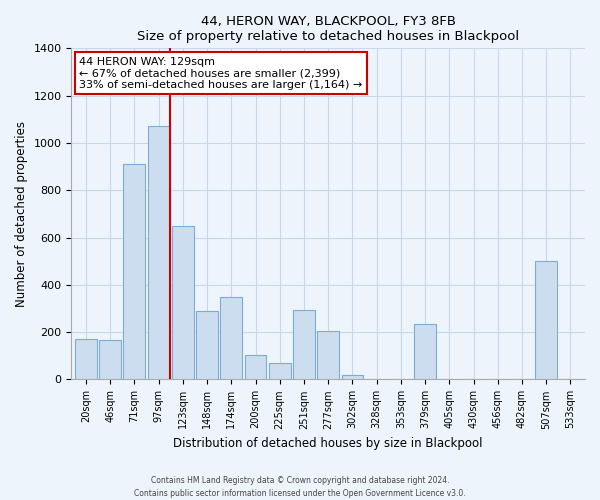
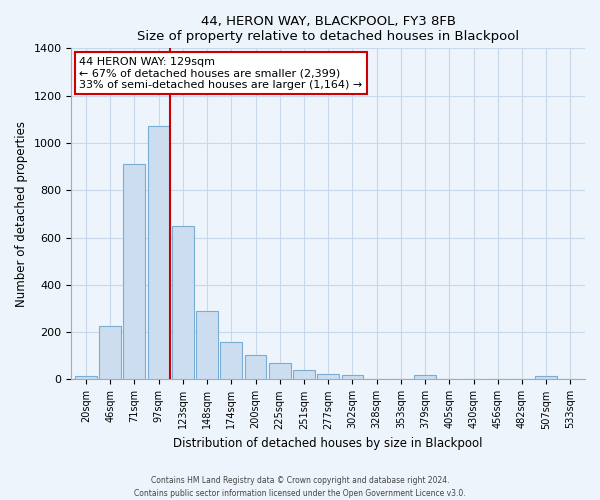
20sqm: 170 -> 15
46sqm: 165 -> 228
174sqm: 350 -> 158
251sqm: 295 -> 40
277sqm: 205 -> 25
379sqm: 235 -> 18
507sqm: 500 -> 14
